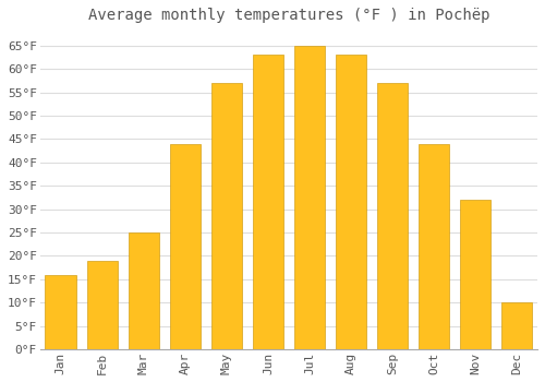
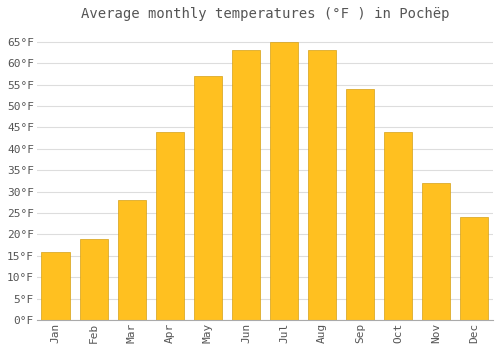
Mar: 25°F -> 28°F
Sep: 57°F -> 54°F
Dec: 10°F -> 24°F
